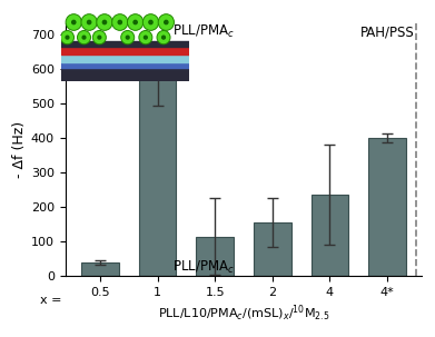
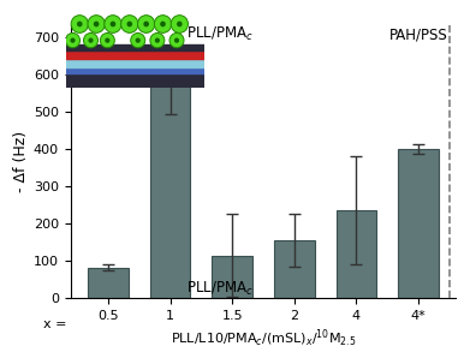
0.5: 40 -> 83
